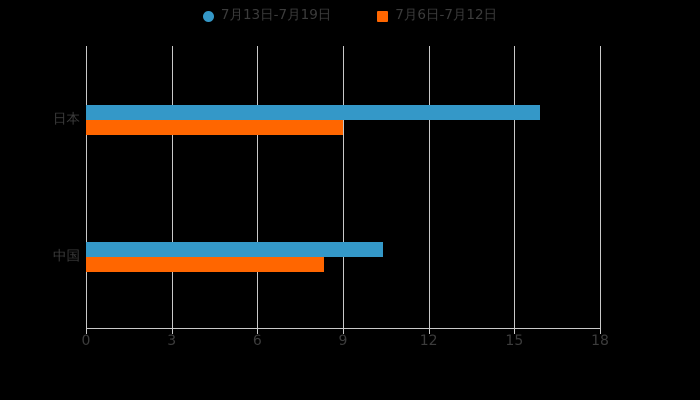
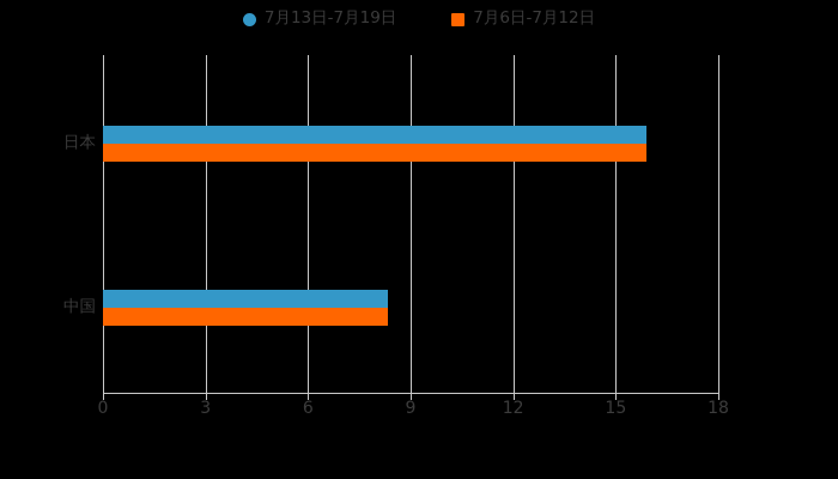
7月6日-7月12日/日本: 9.0 -> 15.9
7月13日-7月19日/中国: 10.4 -> 8.3
